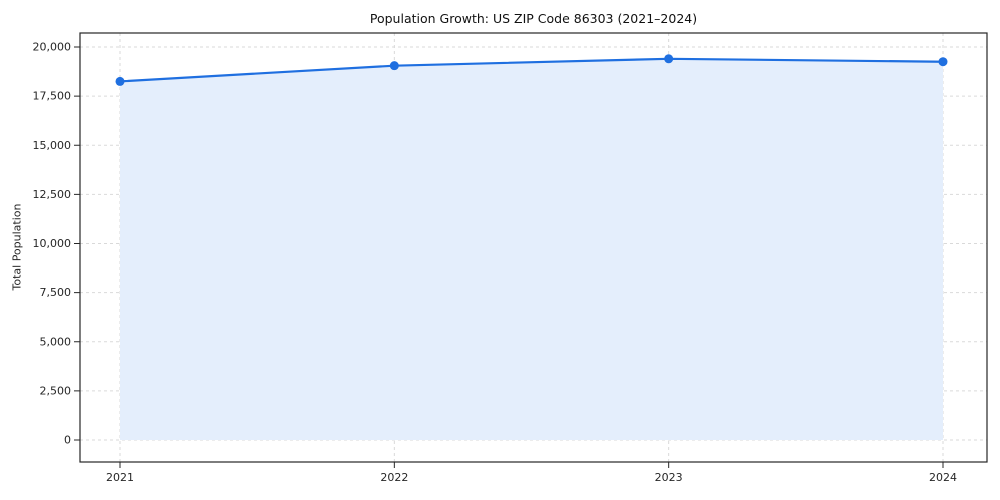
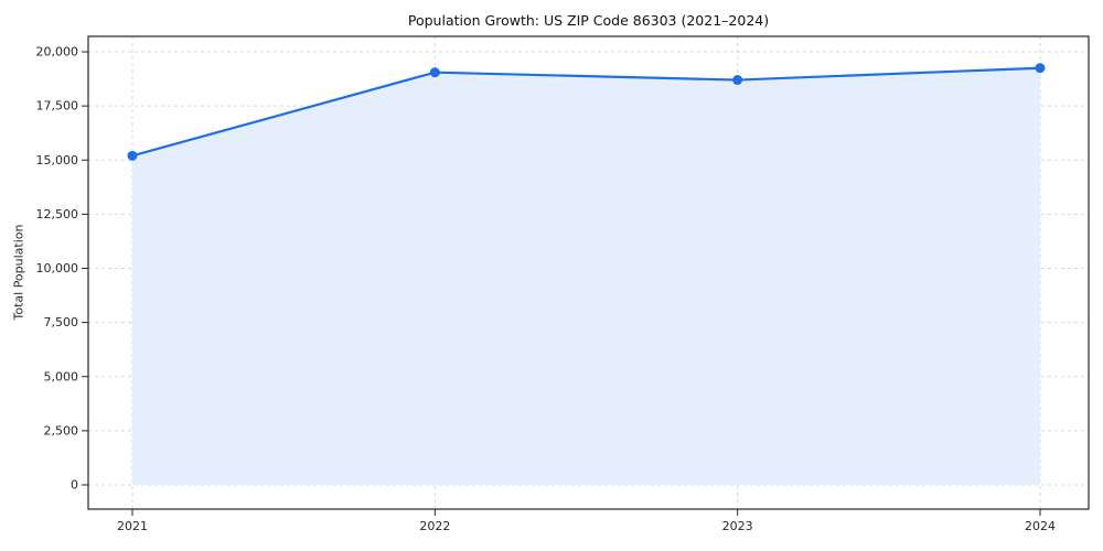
2021: 18200 -> 15200
2023: 19400 -> 18700
